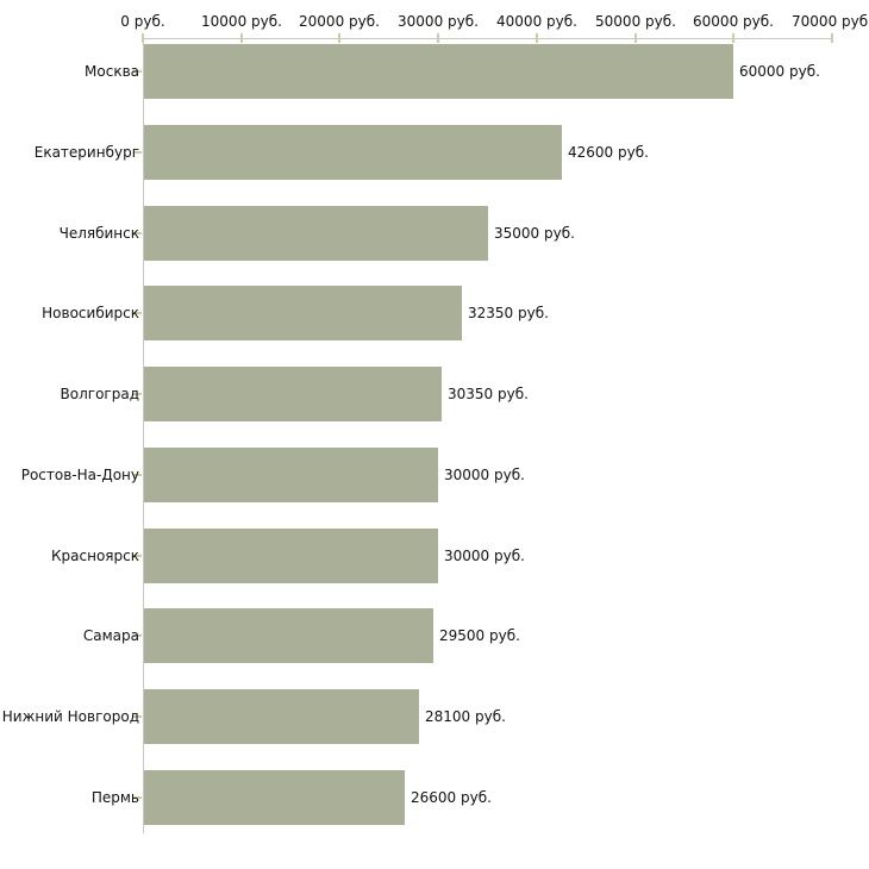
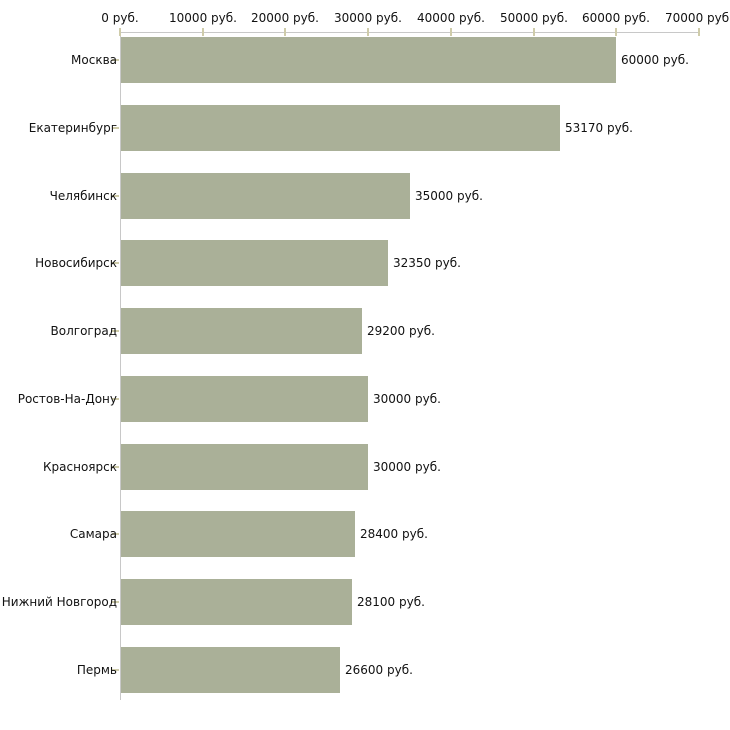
Екатеринбург: 42600 -> 53170
Волгоград: 30350 -> 29200
Самара: 29500 -> 28400
